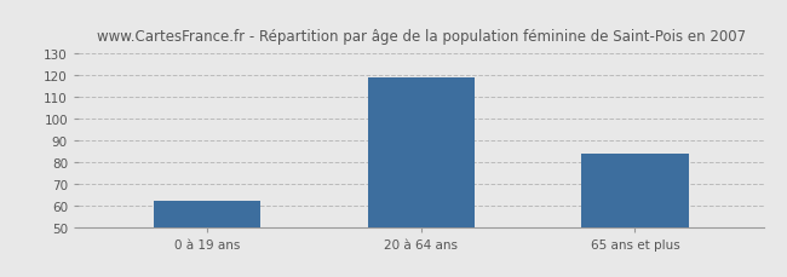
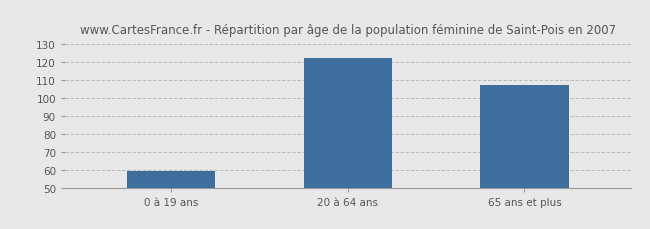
0 à 19 ans: 62 -> 59
20 à 64 ans: 119 -> 122
65 ans et plus: 84 -> 107
